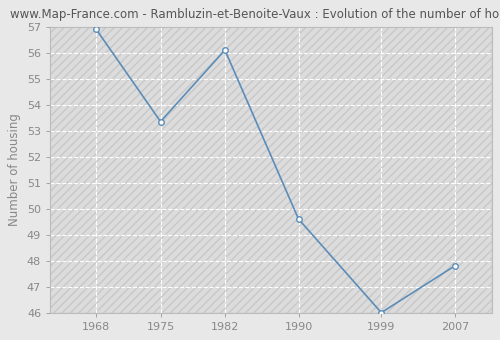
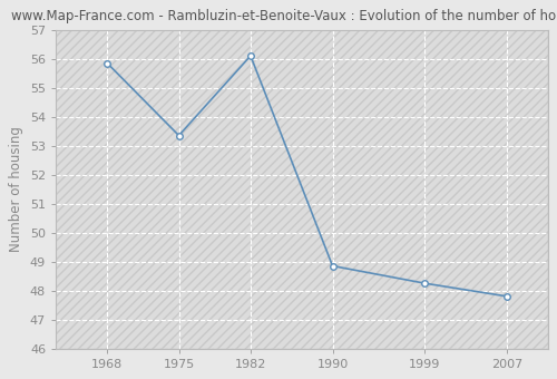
1968: 56.90 -> 55.85
1990: 49.60 -> 48.85
1999: 46.00 -> 48.25
